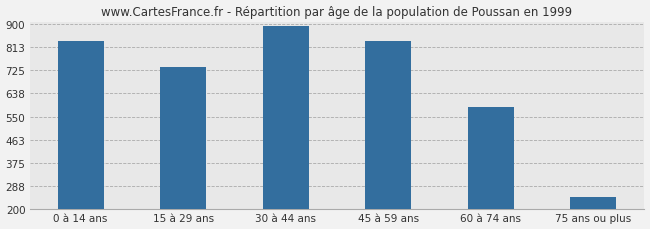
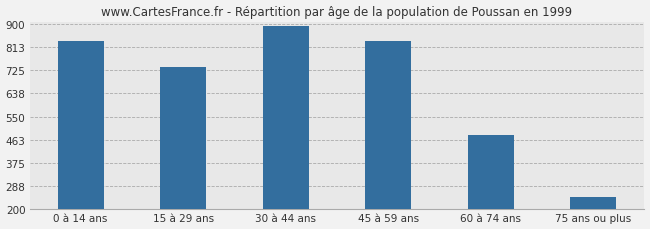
60 à 74 ans: 585 -> 481
